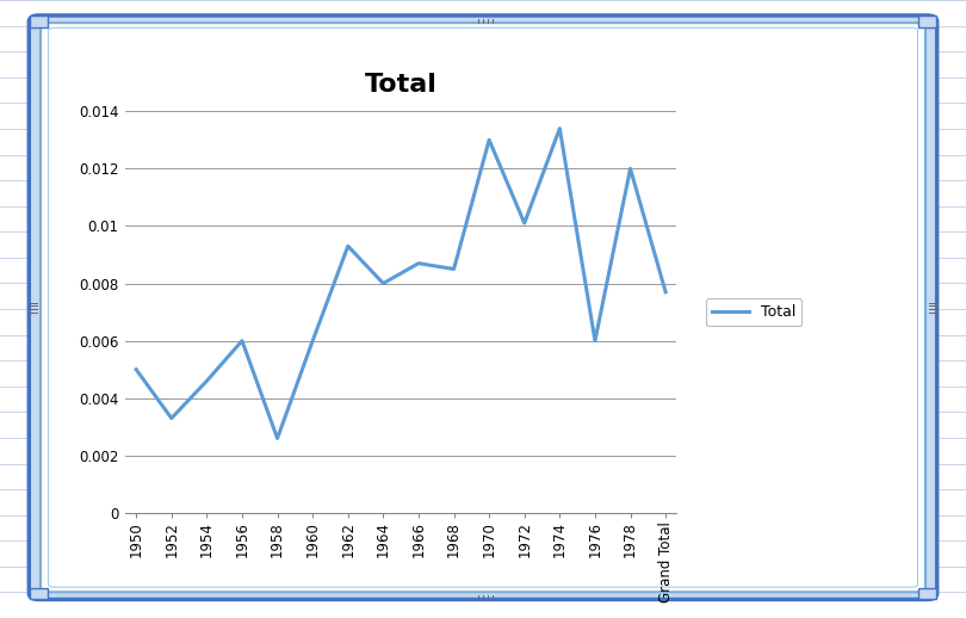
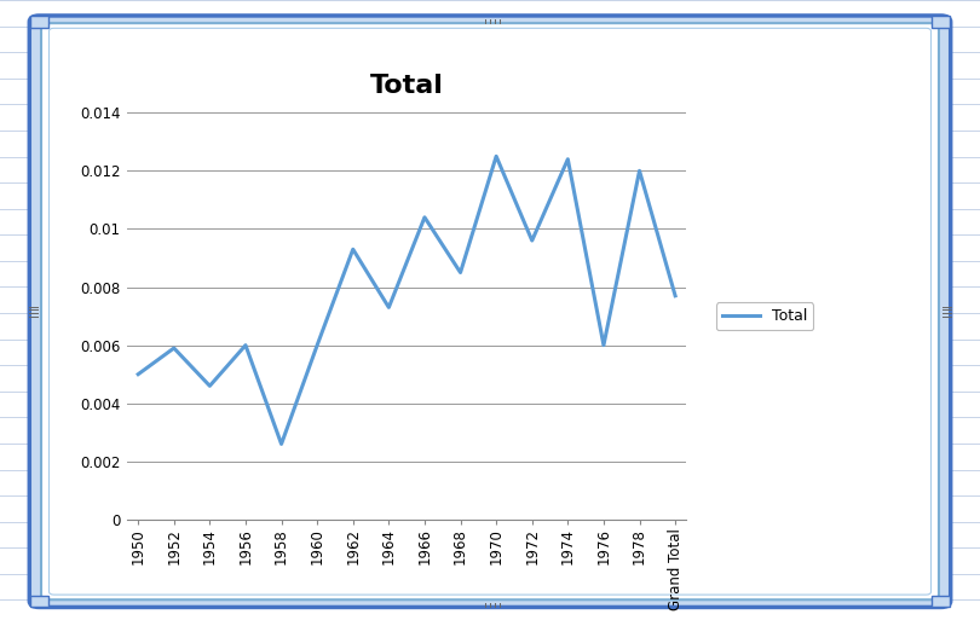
1952: 0.0033 -> 0.0059
1964: 0.0080 -> 0.0073
1966: 0.0087 -> 0.0104
1970: 0.0130 -> 0.0125
1972: 0.0101 -> 0.0096
1974: 0.0134 -> 0.0124
